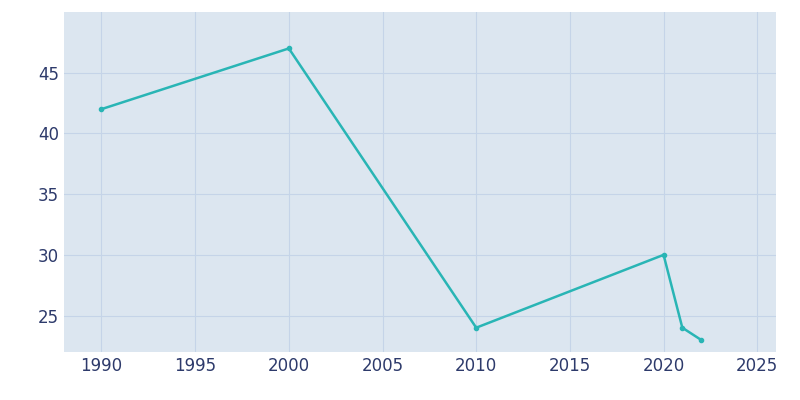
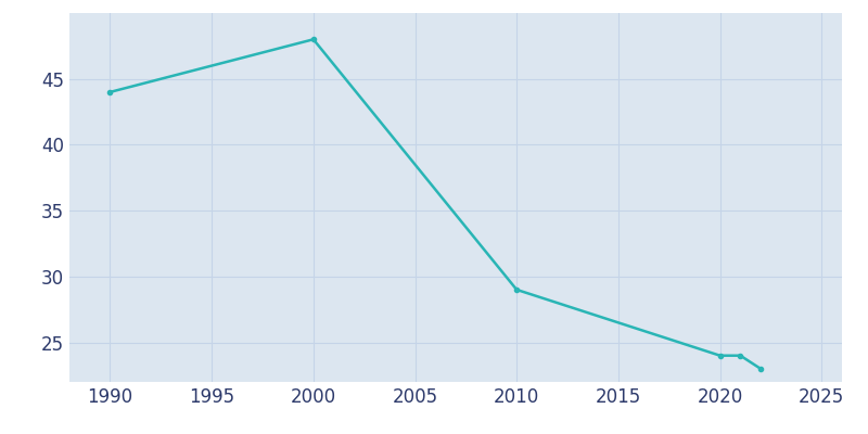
1990: 42 -> 44
2000: 47 -> 48
2010: 24 -> 29
2020: 30 -> 24
